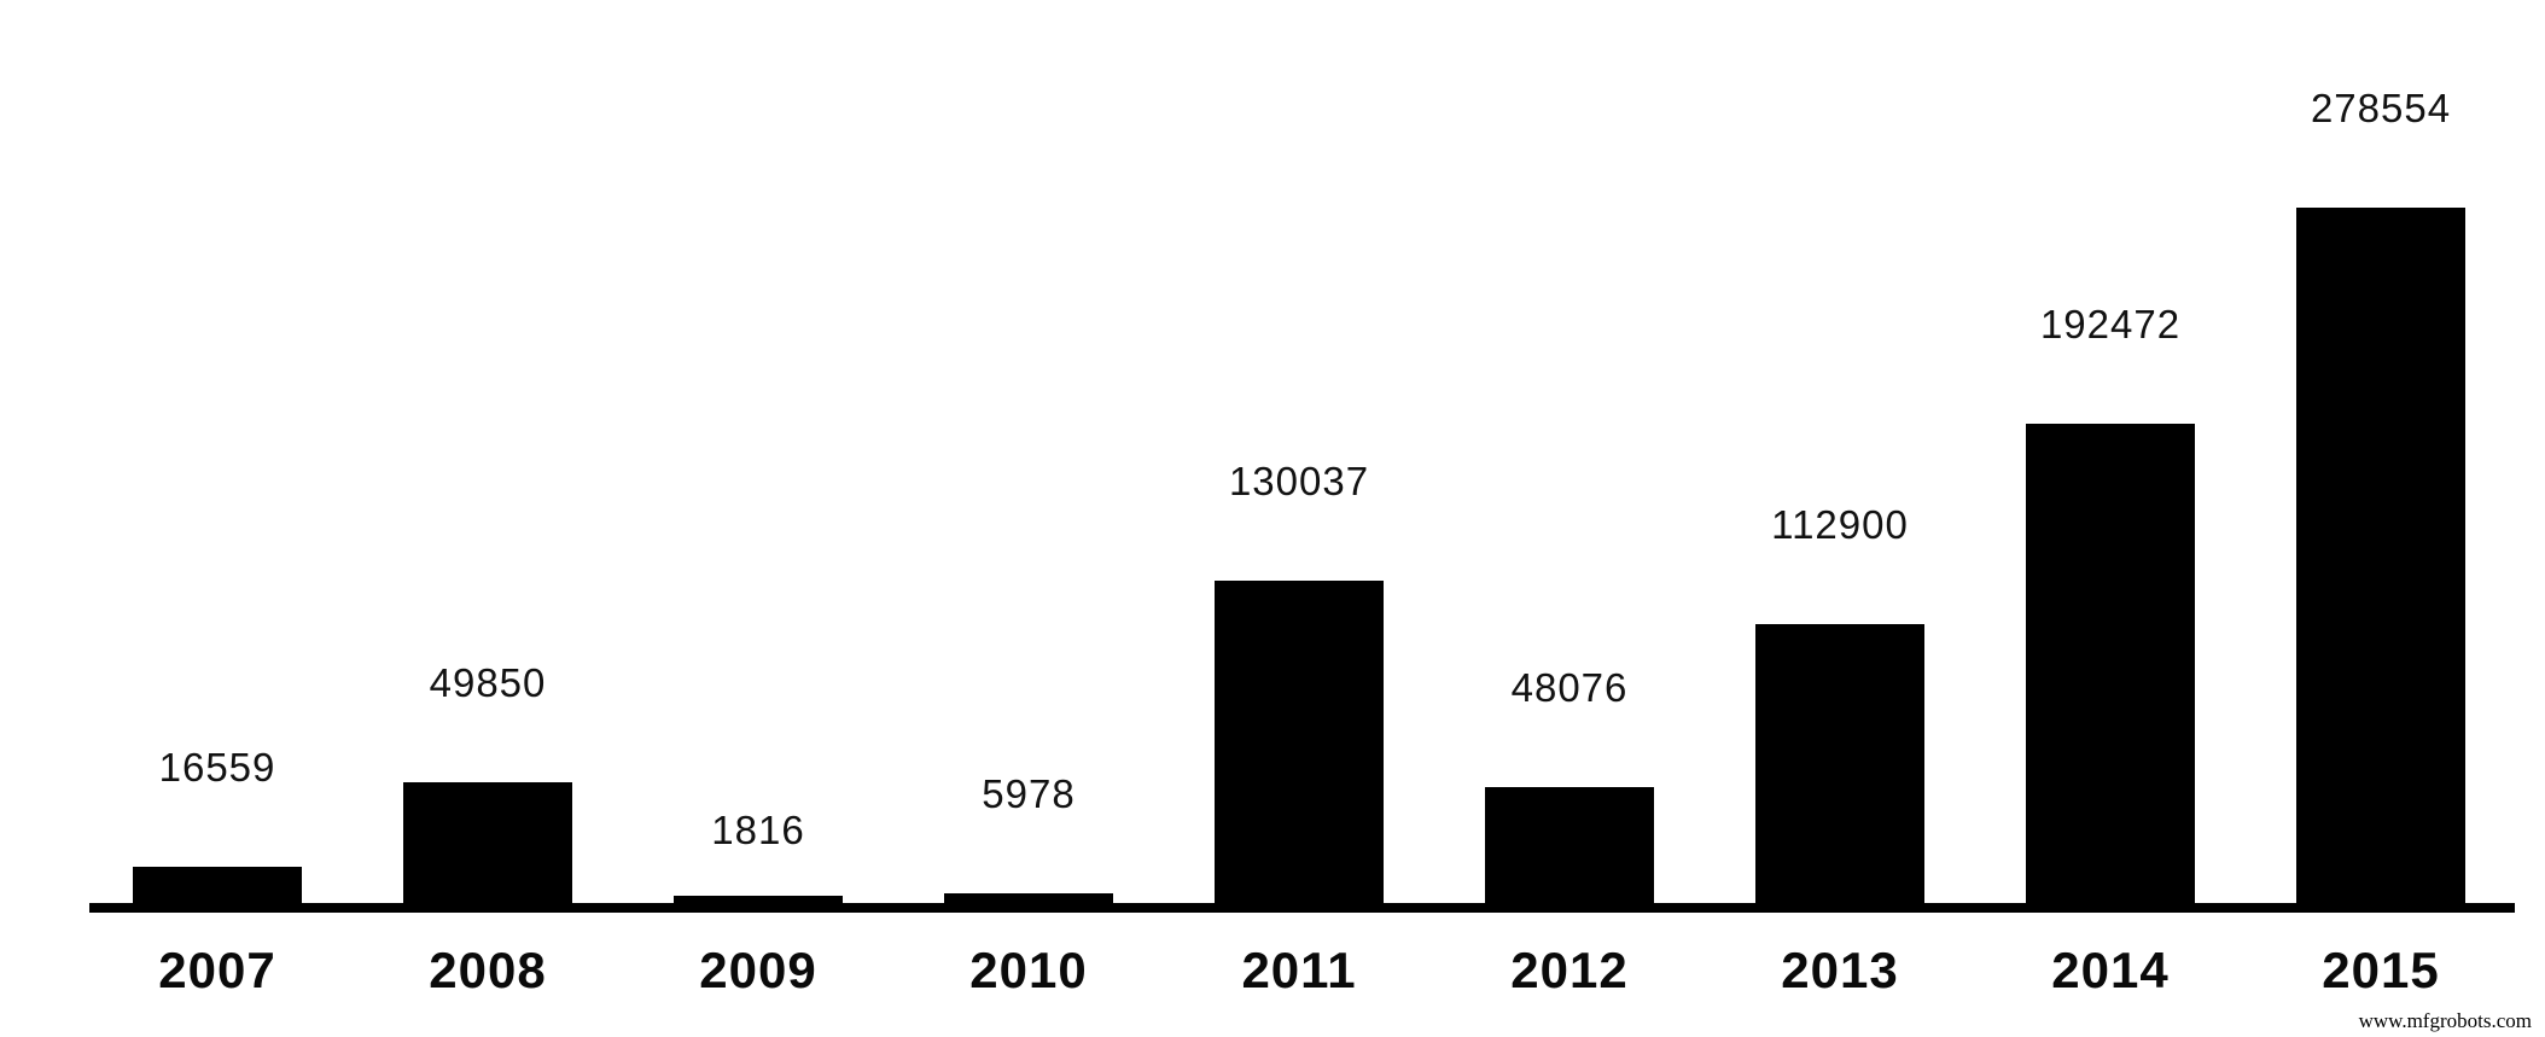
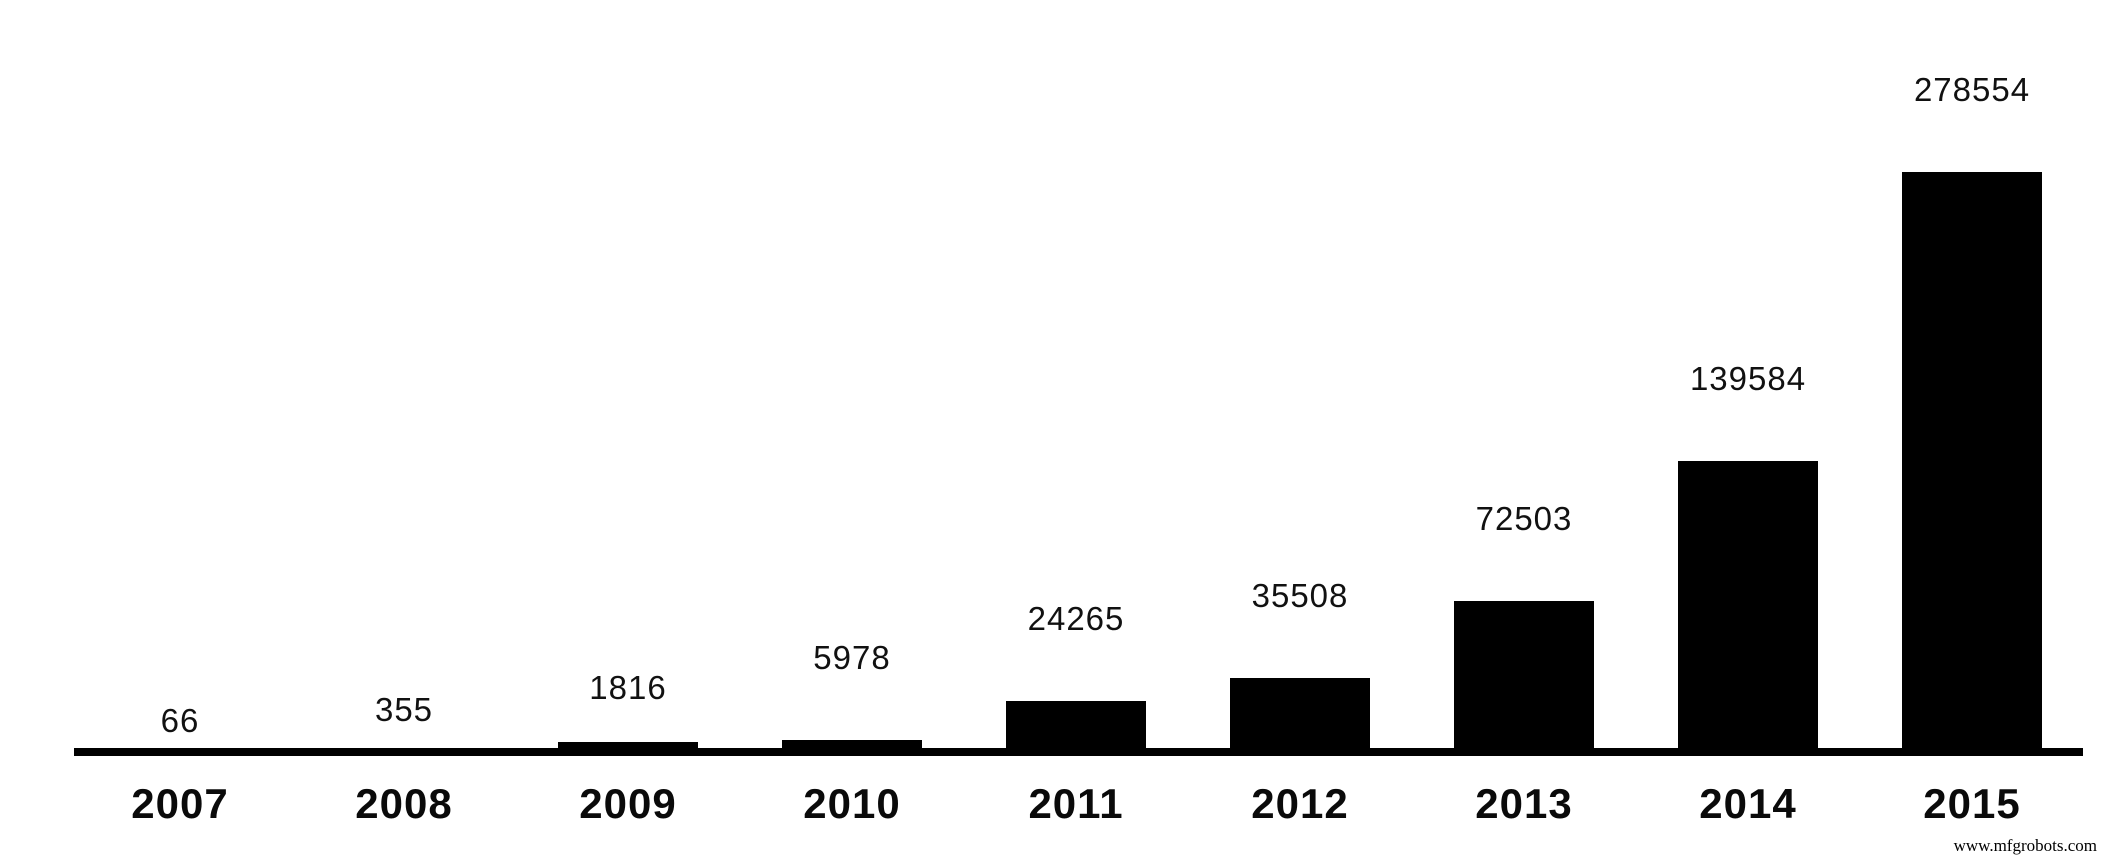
2007: 16559 -> 66
2008: 49850 -> 355
2011: 130037 -> 24265
2012: 48076 -> 35508
2013: 112900 -> 72503
2014: 192472 -> 139584
